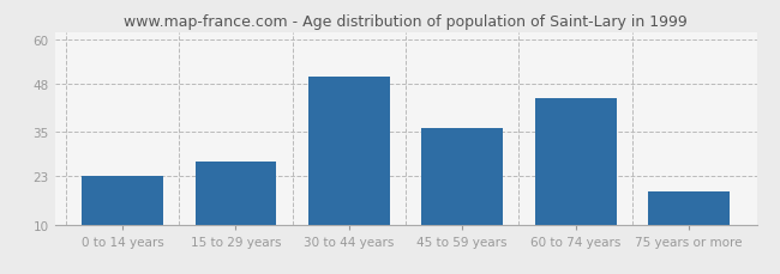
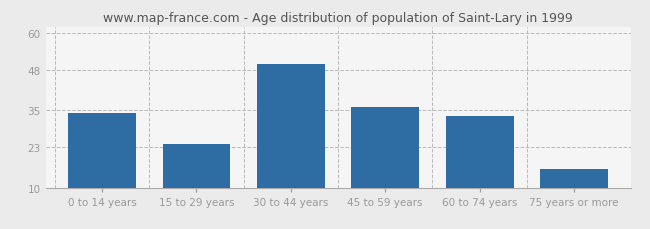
0 to 14 years: 23 -> 34
15 to 29 years: 27 -> 24
60 to 74 years: 44 -> 33
75 years or more: 19 -> 16
